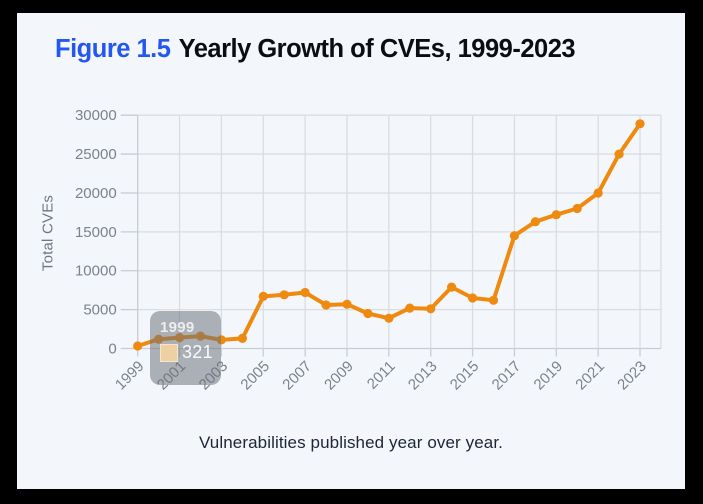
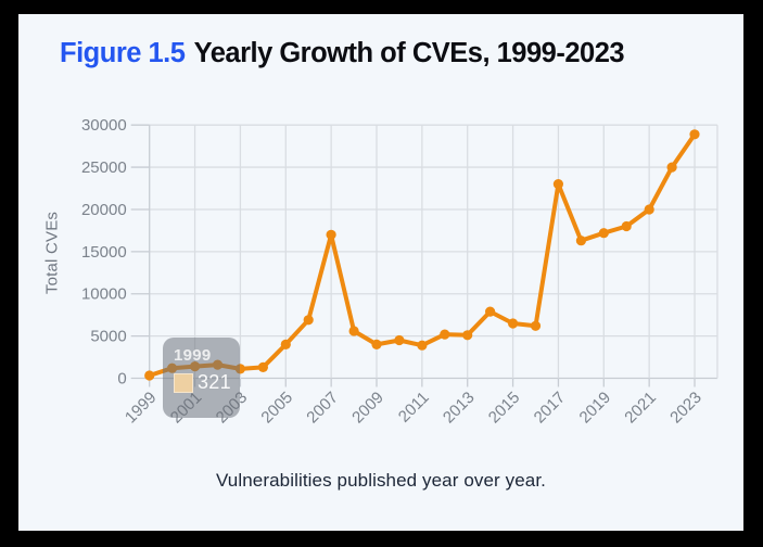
2005: 7000 -> 4000
2007: 7000 -> 17000
2009: 6000 -> 4000
2017: 14000 -> 23000
